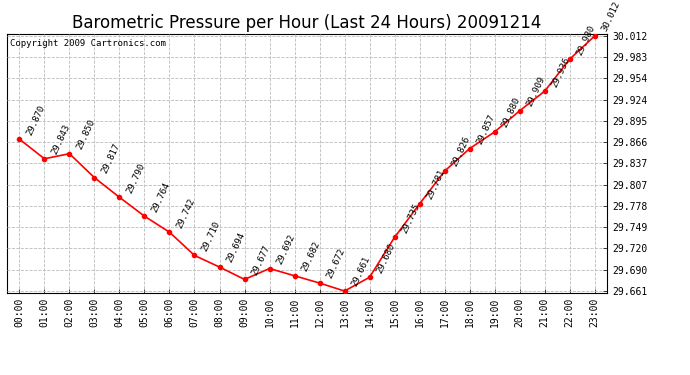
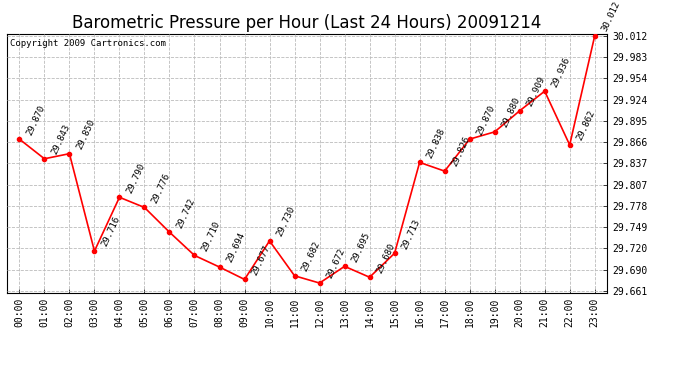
03:00: 29.817 -> 29.716
05:00: 29.764 -> 29.776
10:00: 29.692 -> 29.730
13:00: 29.661 -> 29.695
15:00: 29.735 -> 29.713
16:00: 29.781 -> 29.838
18:00: 29.857 -> 29.870
22:00: 29.980 -> 29.862
